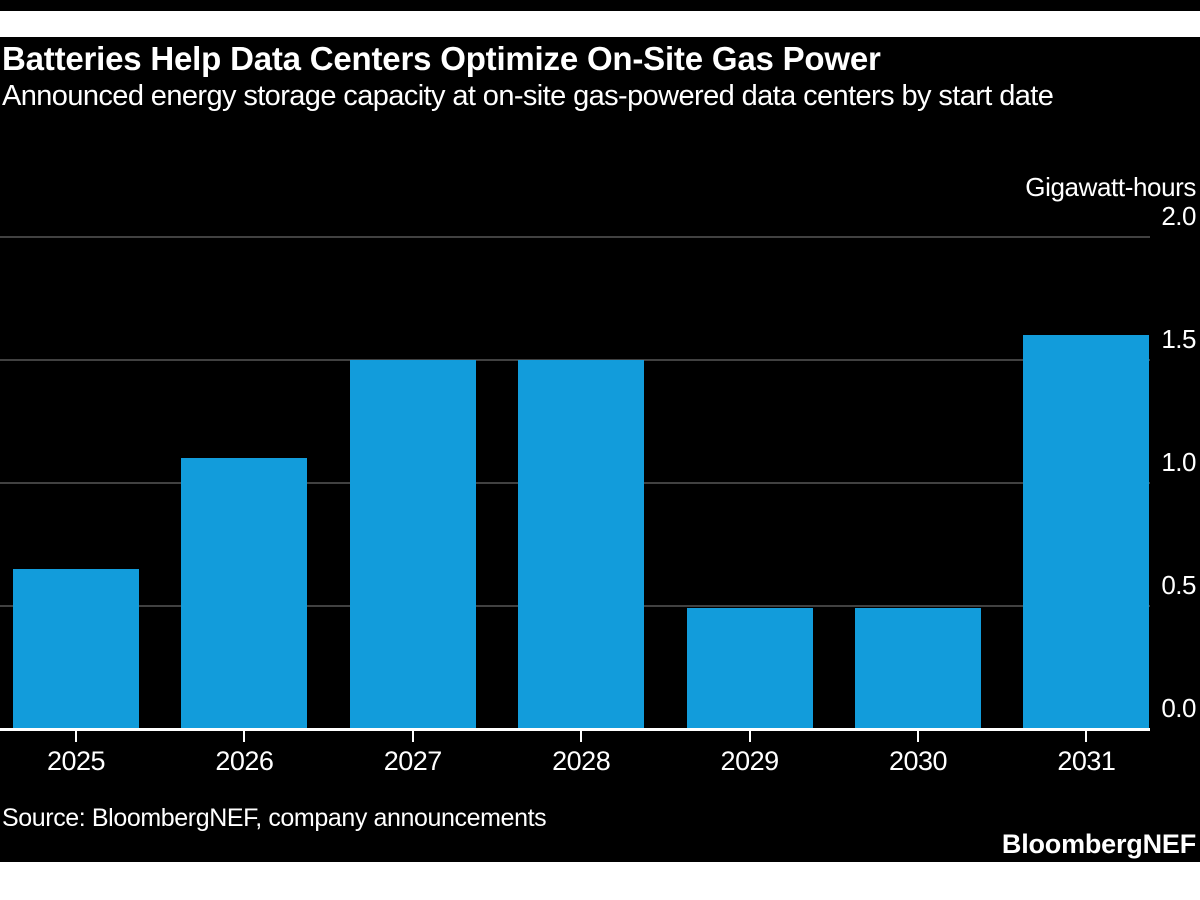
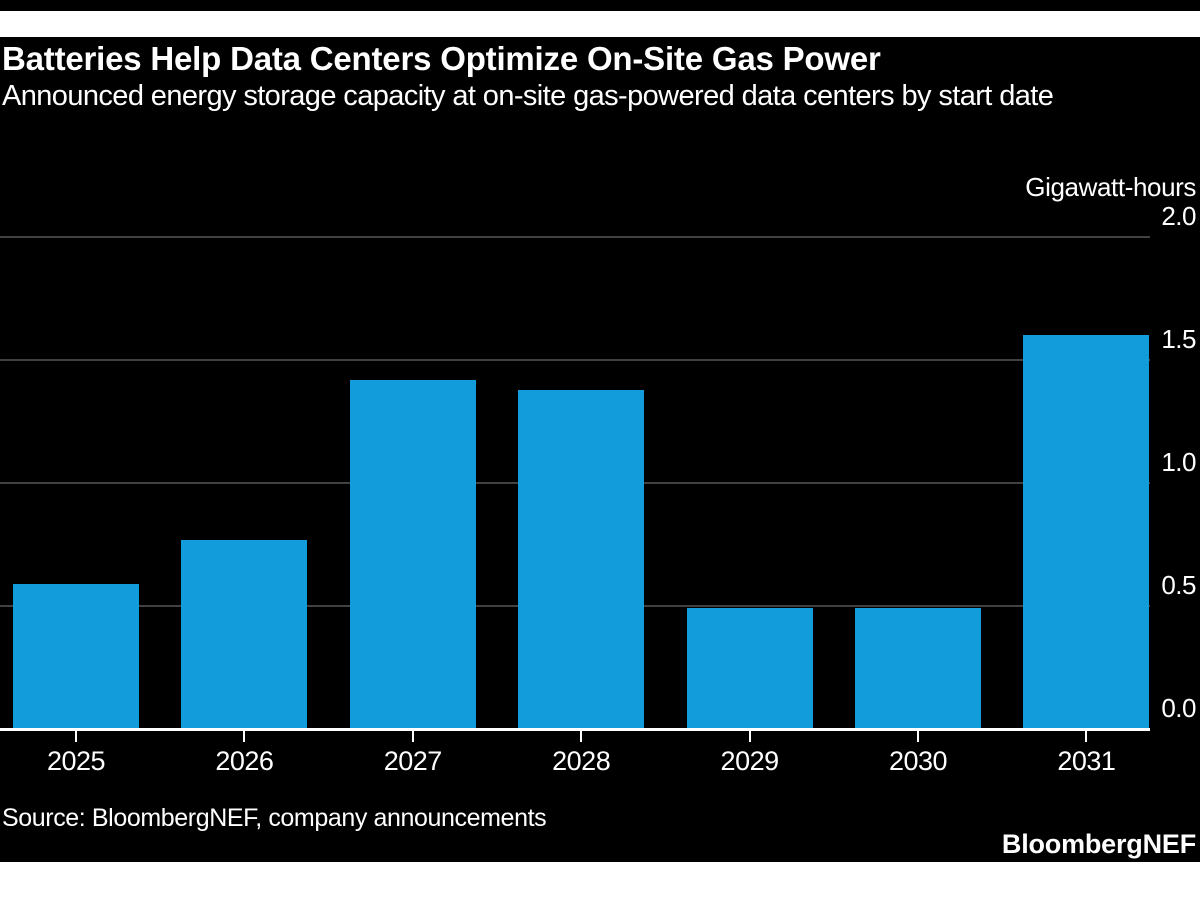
2025: 0.65 -> 0.59
2026: 1.10 -> 0.77
2027: 1.50 -> 1.42
2028: 1.50 -> 1.38
